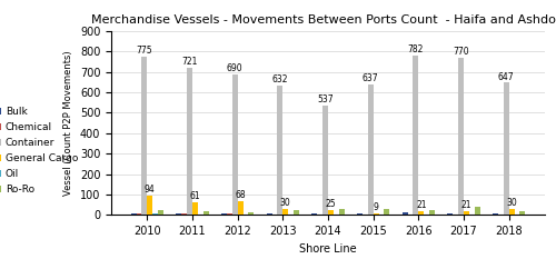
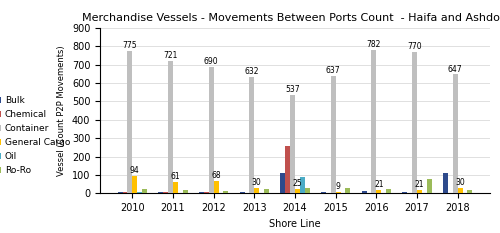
Bulk/2014: 0 -> 110
Chemical/2014: 0 -> 260
Oil/2014: 0 -> 90
Ro-Ro/2017: 40 -> 80
Bulk/2018: 10 -> 110
